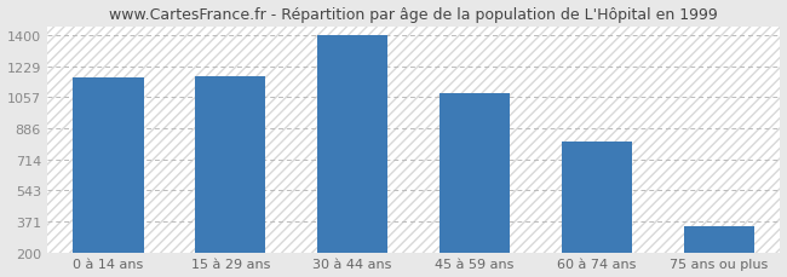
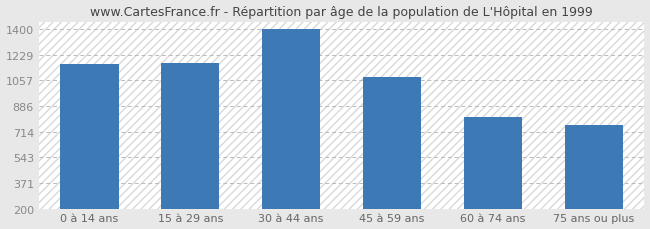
75 ans ou plus: 340 -> 760
